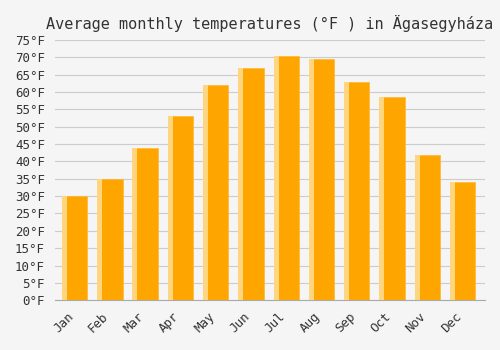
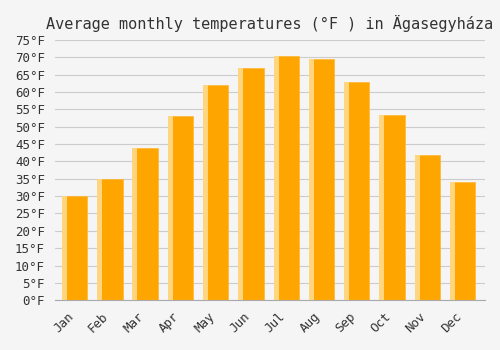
Oct: 58.5°F -> 53.5°F
